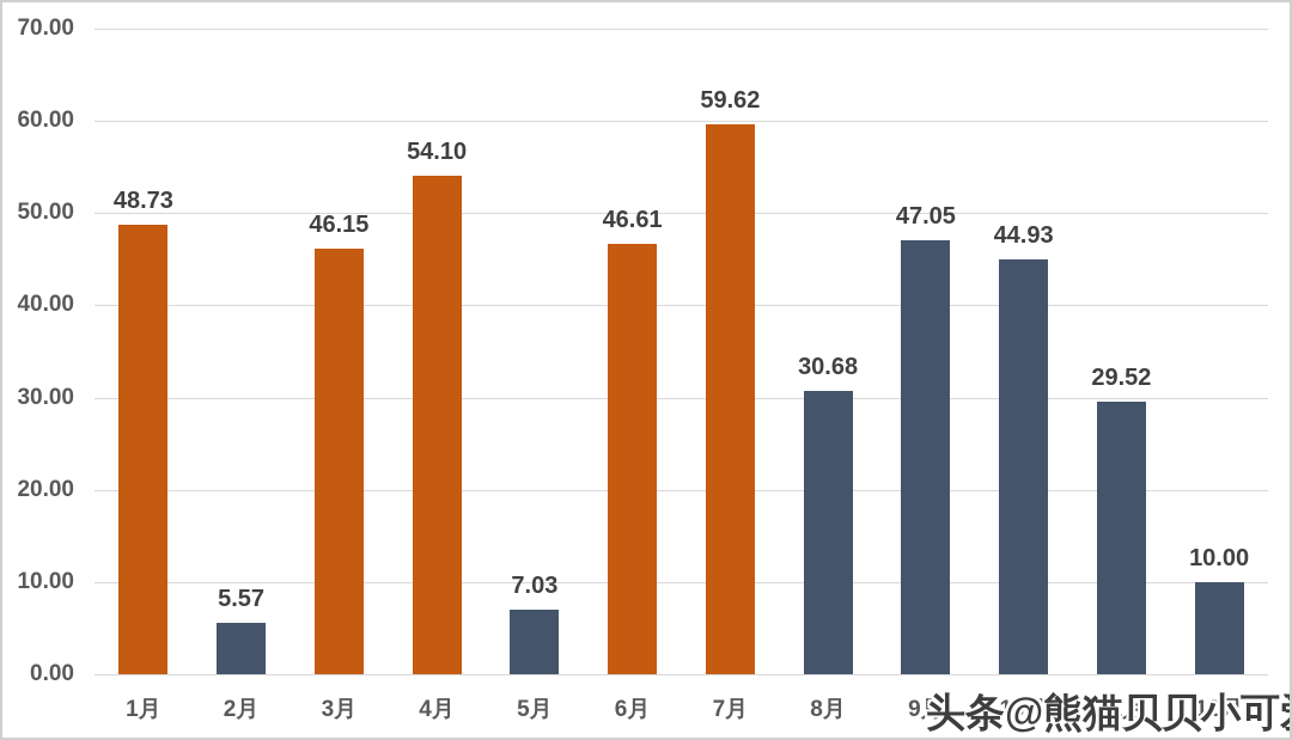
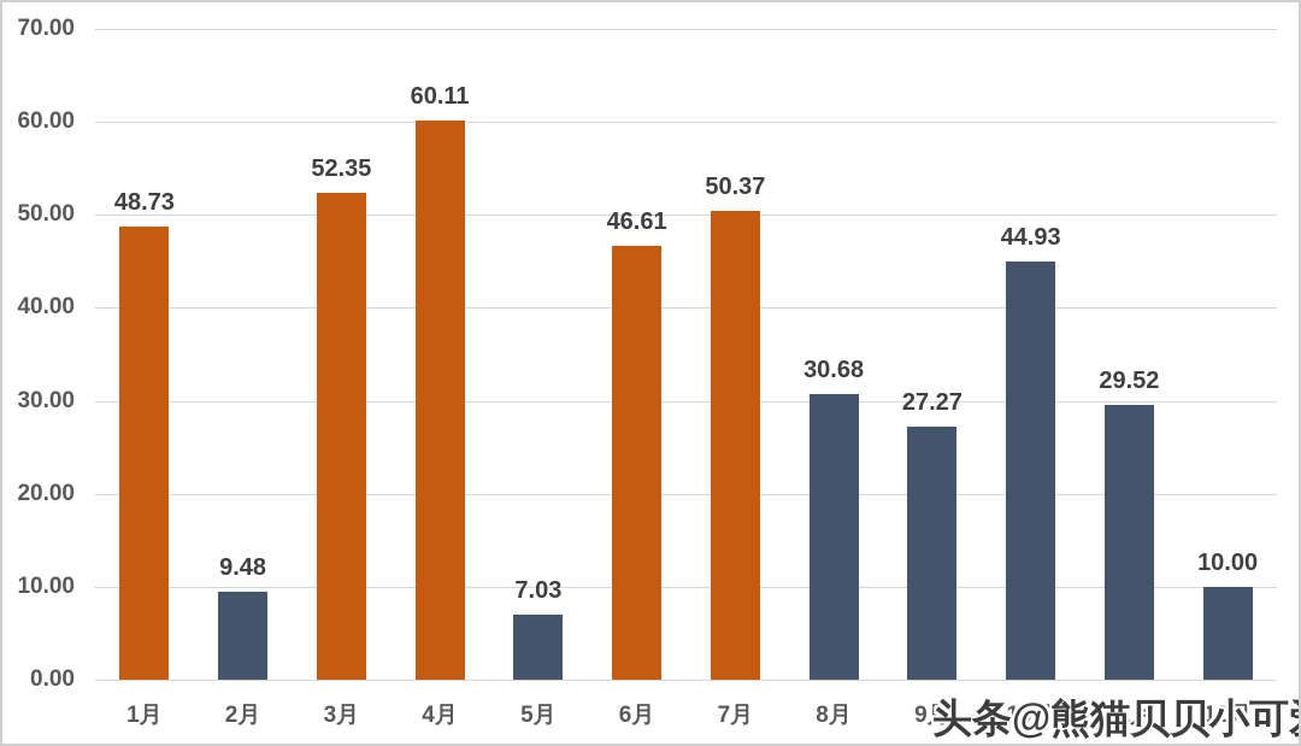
2月: 5.57 -> 9.48
3月: 46.15 -> 52.35
4月: 54.10 -> 60.11
7月: 59.62 -> 50.37
9月: 47.05 -> 27.27
